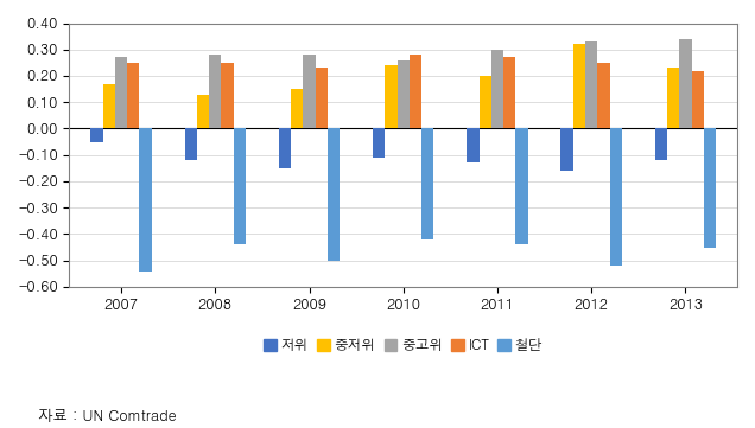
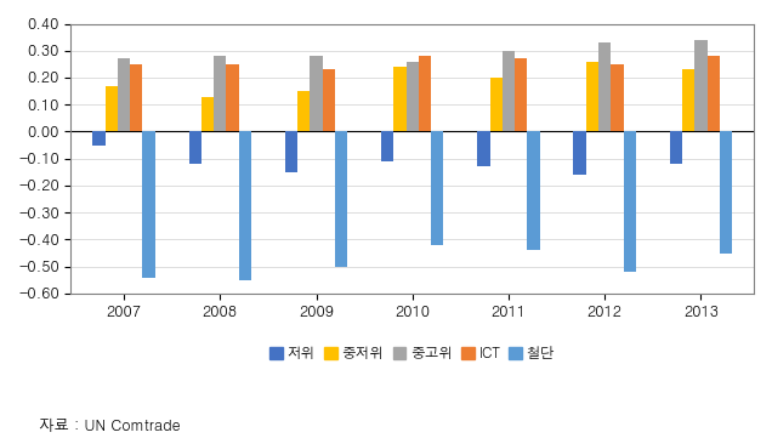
철단/2008: -0.44 -> -0.55
중저위/2012: 0.32 -> 0.26
ICT/2013: 0.22 -> 0.28
